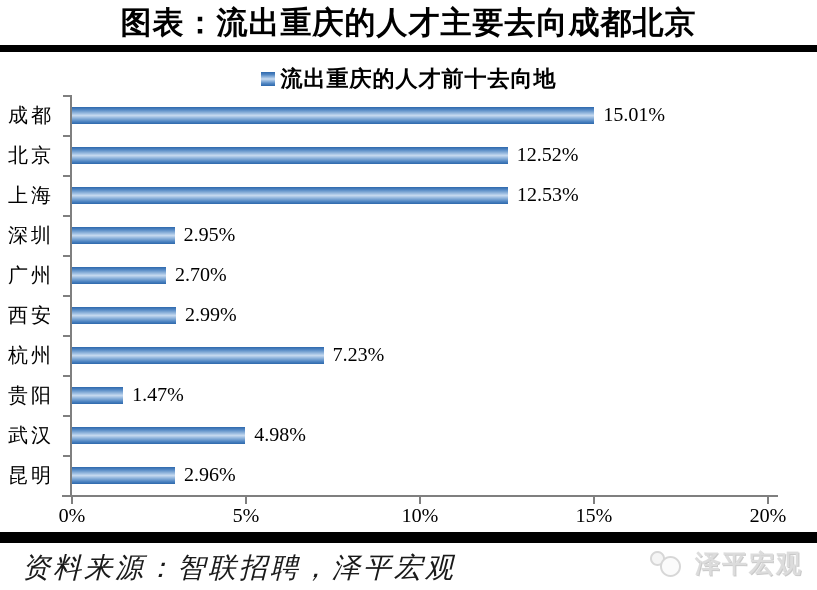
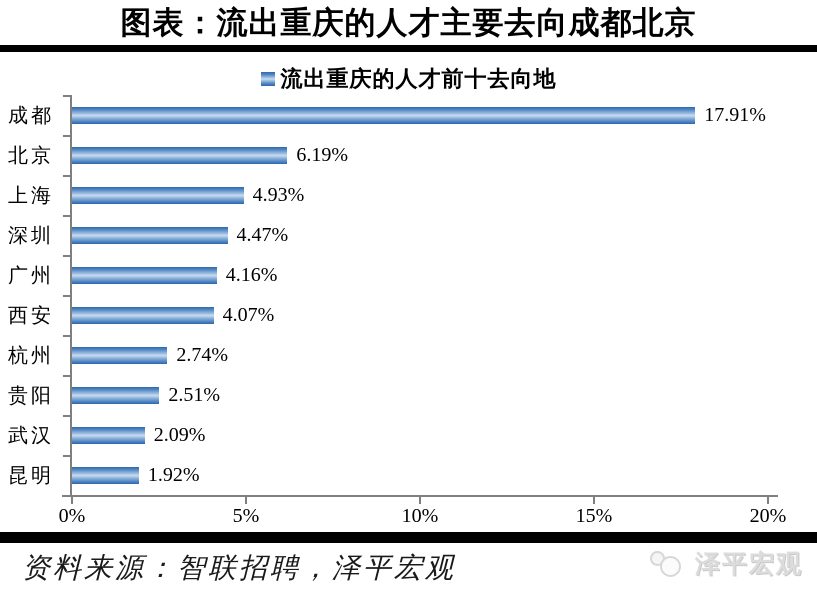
成都: 15.01% -> 17.91%
北京: 12.52% -> 6.19%
上海: 12.53% -> 4.93%
深圳: 2.95% -> 4.47%
广州: 2.70% -> 4.16%
西安: 2.99% -> 4.07%
杭州: 7.23% -> 2.74%
贵阳: 1.47% -> 2.51%
武汉: 4.98% -> 2.09%
昆明: 2.96% -> 1.92%
